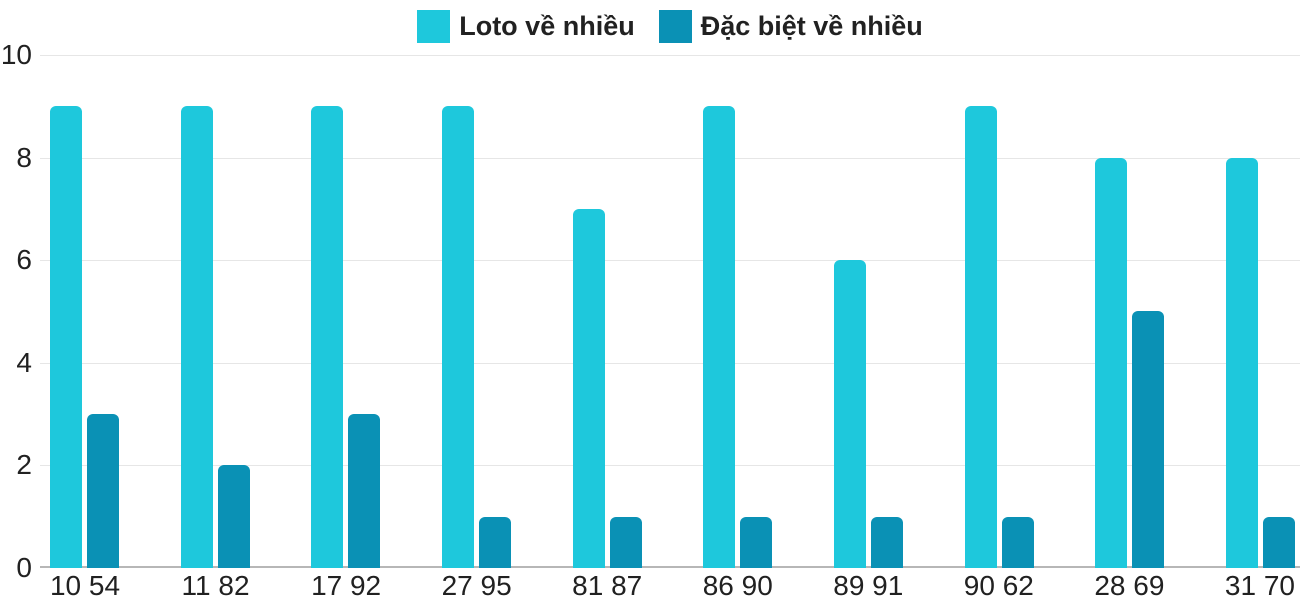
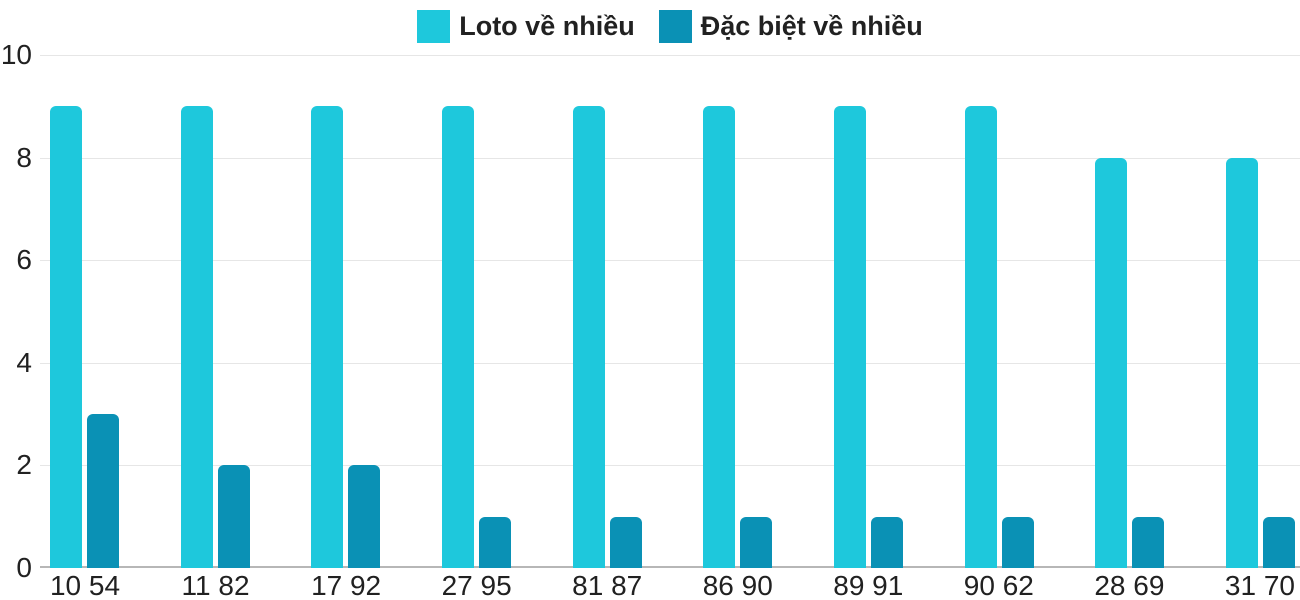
Đặc biệt về nhiều/17 92: 3 -> 2
Loto về nhiều/81 87: 7 -> 9
Loto về nhiều/89 91: 6 -> 9
Đặc biệt về nhiều/28 69: 5 -> 1
